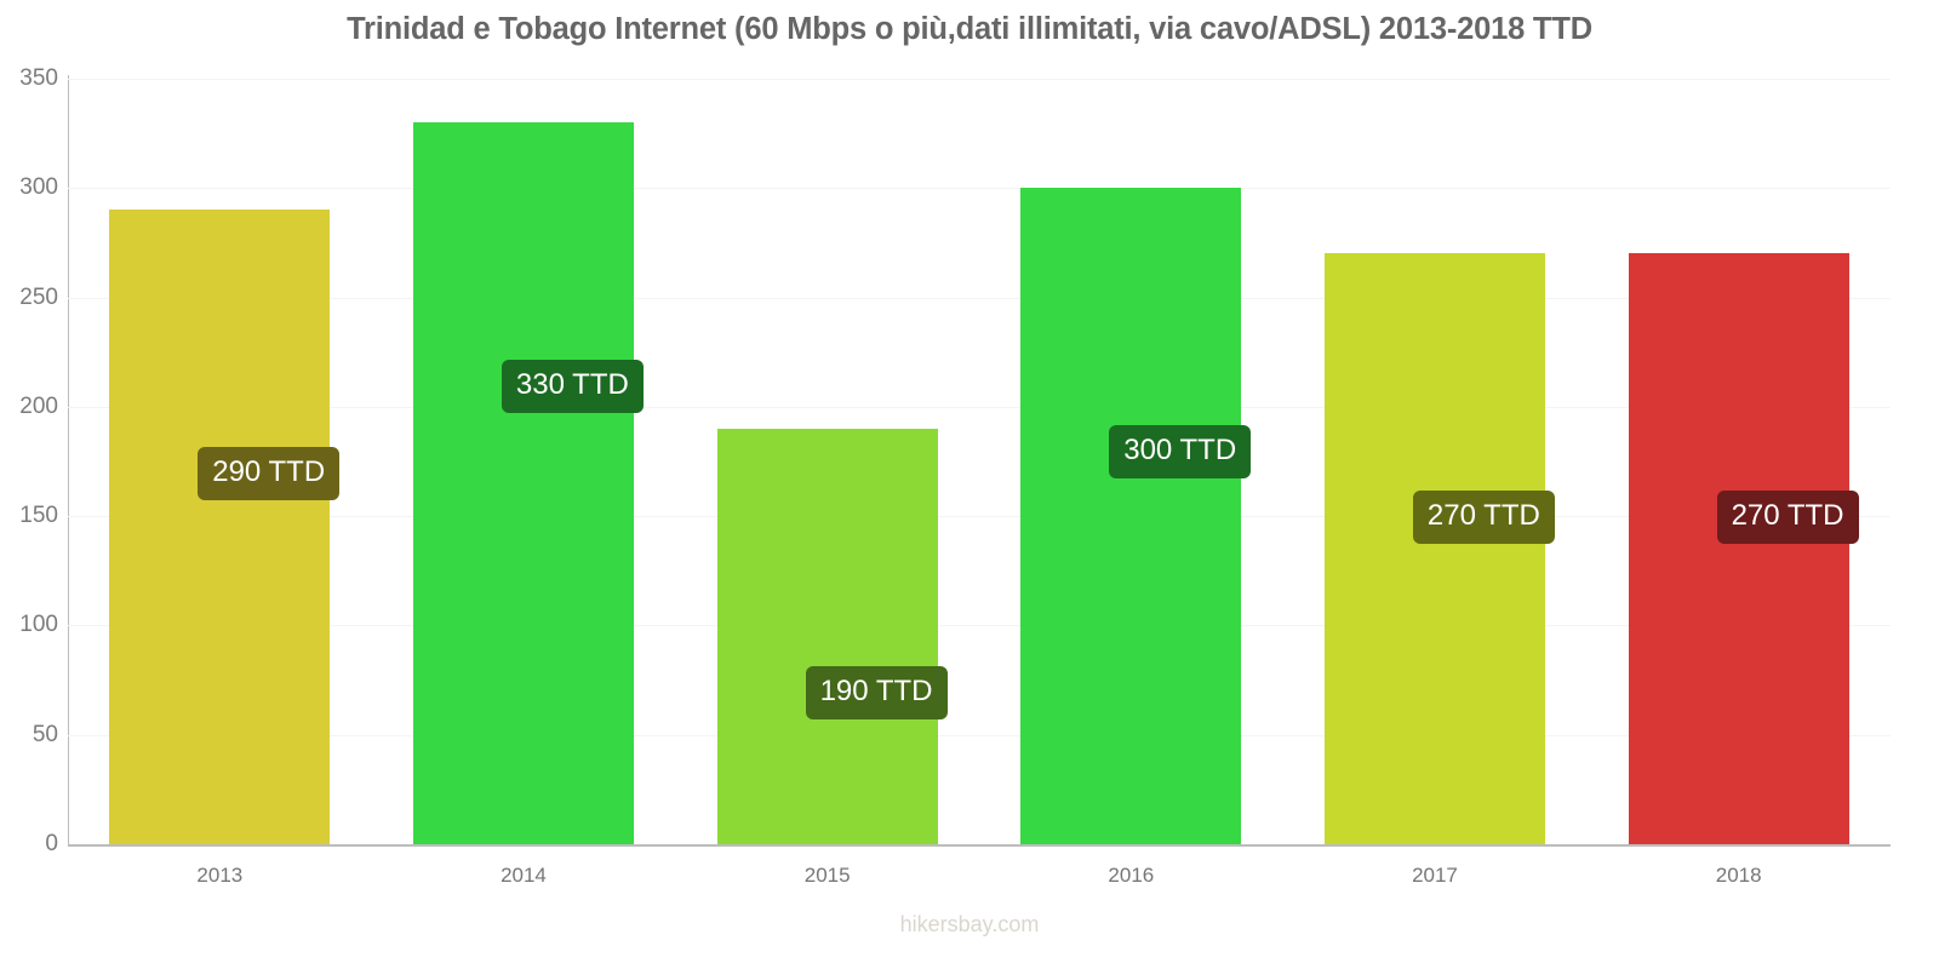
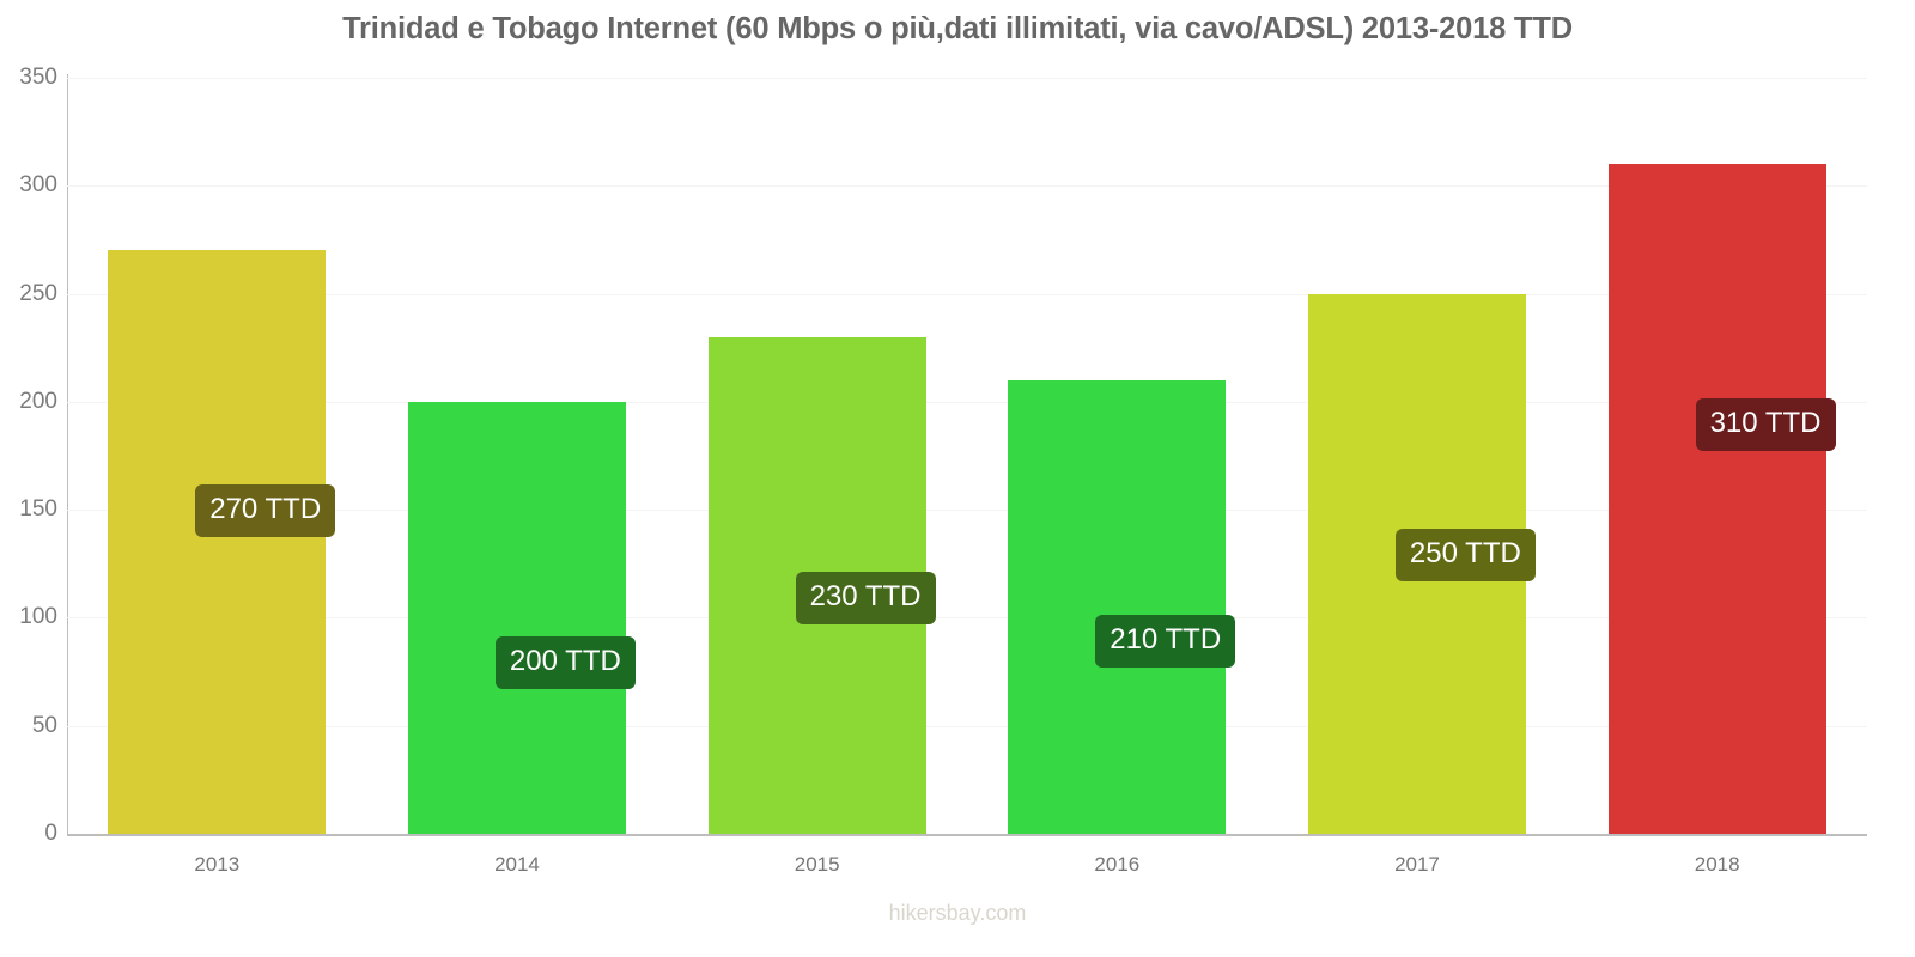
2013: 290 -> 270
2014: 330 -> 200
2015: 190 -> 230
2016: 300 -> 210
2017: 270 -> 250
2018: 270 -> 310
